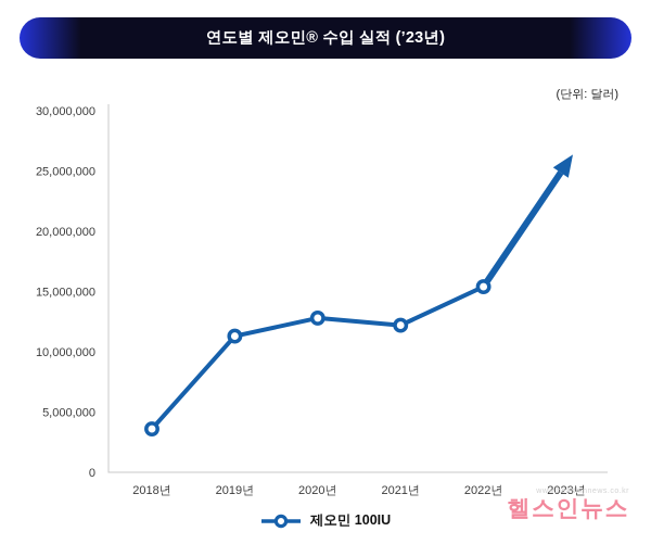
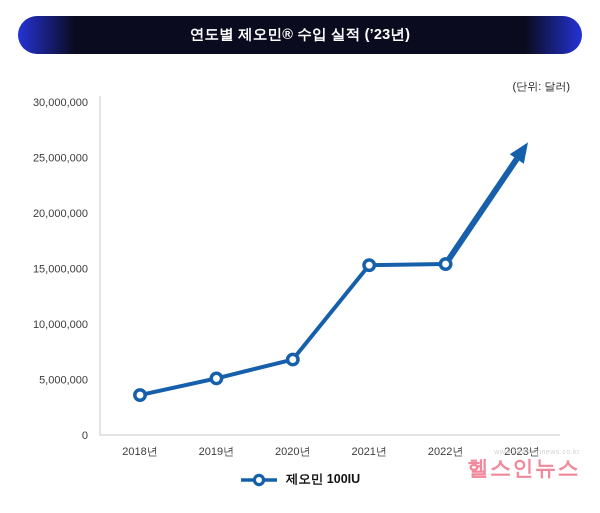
2019년: 11300000 -> 5100000
2020년: 12800000 -> 6800000
2021년: 12200000 -> 15300000
